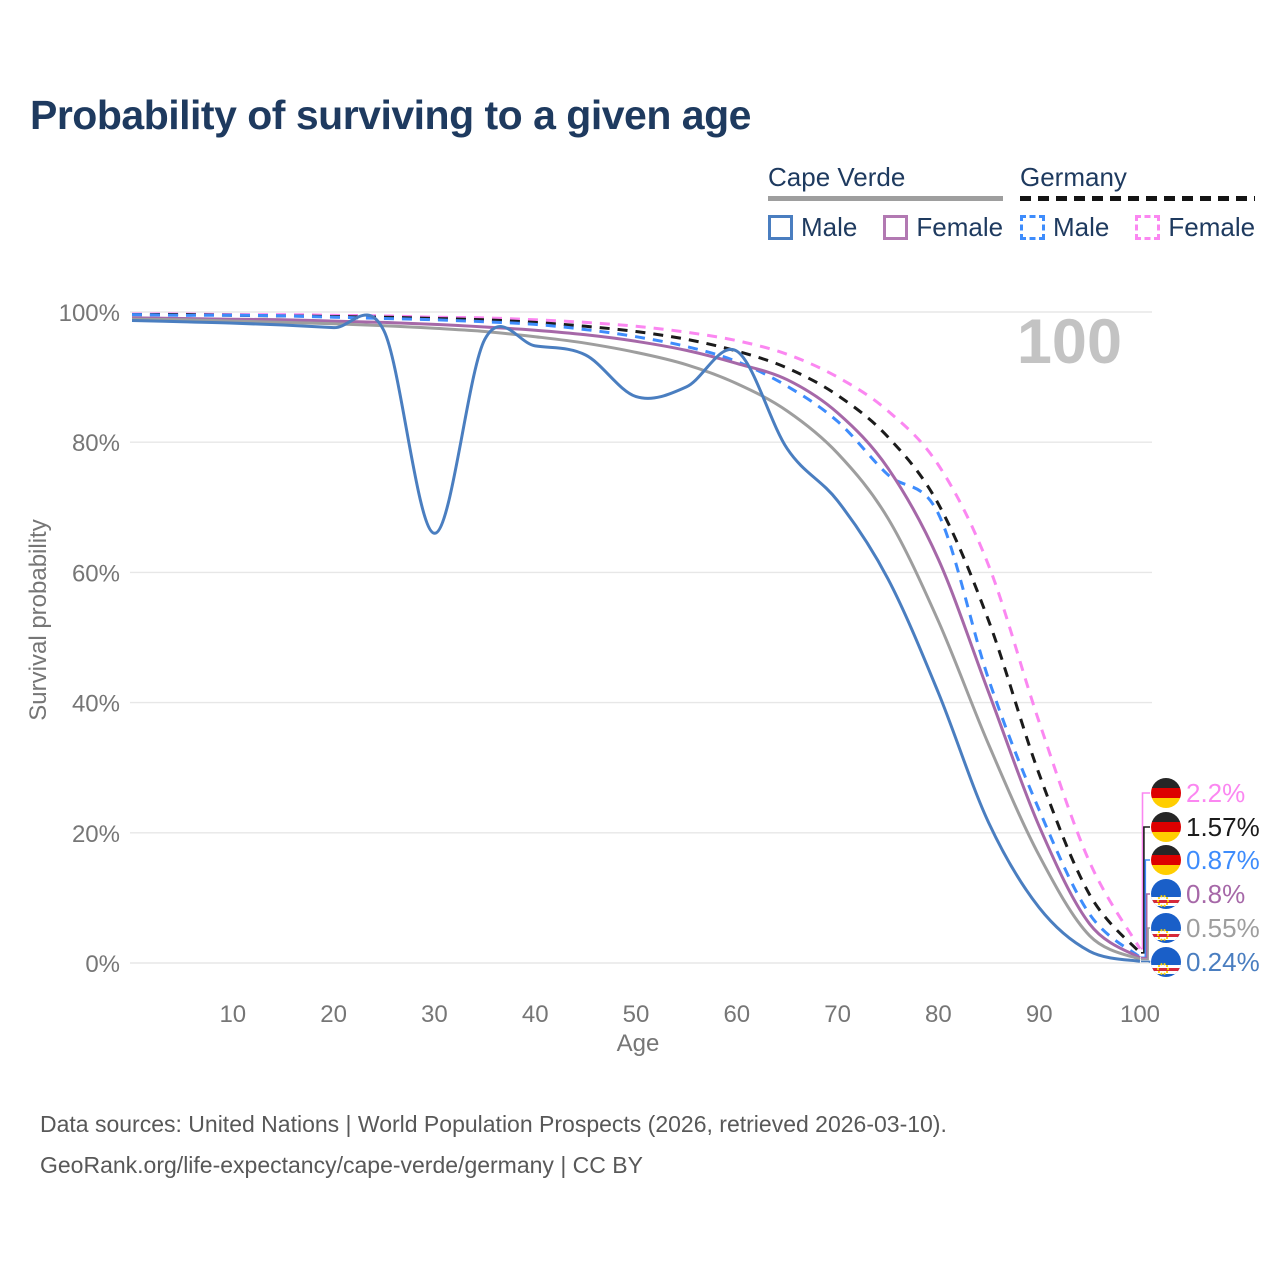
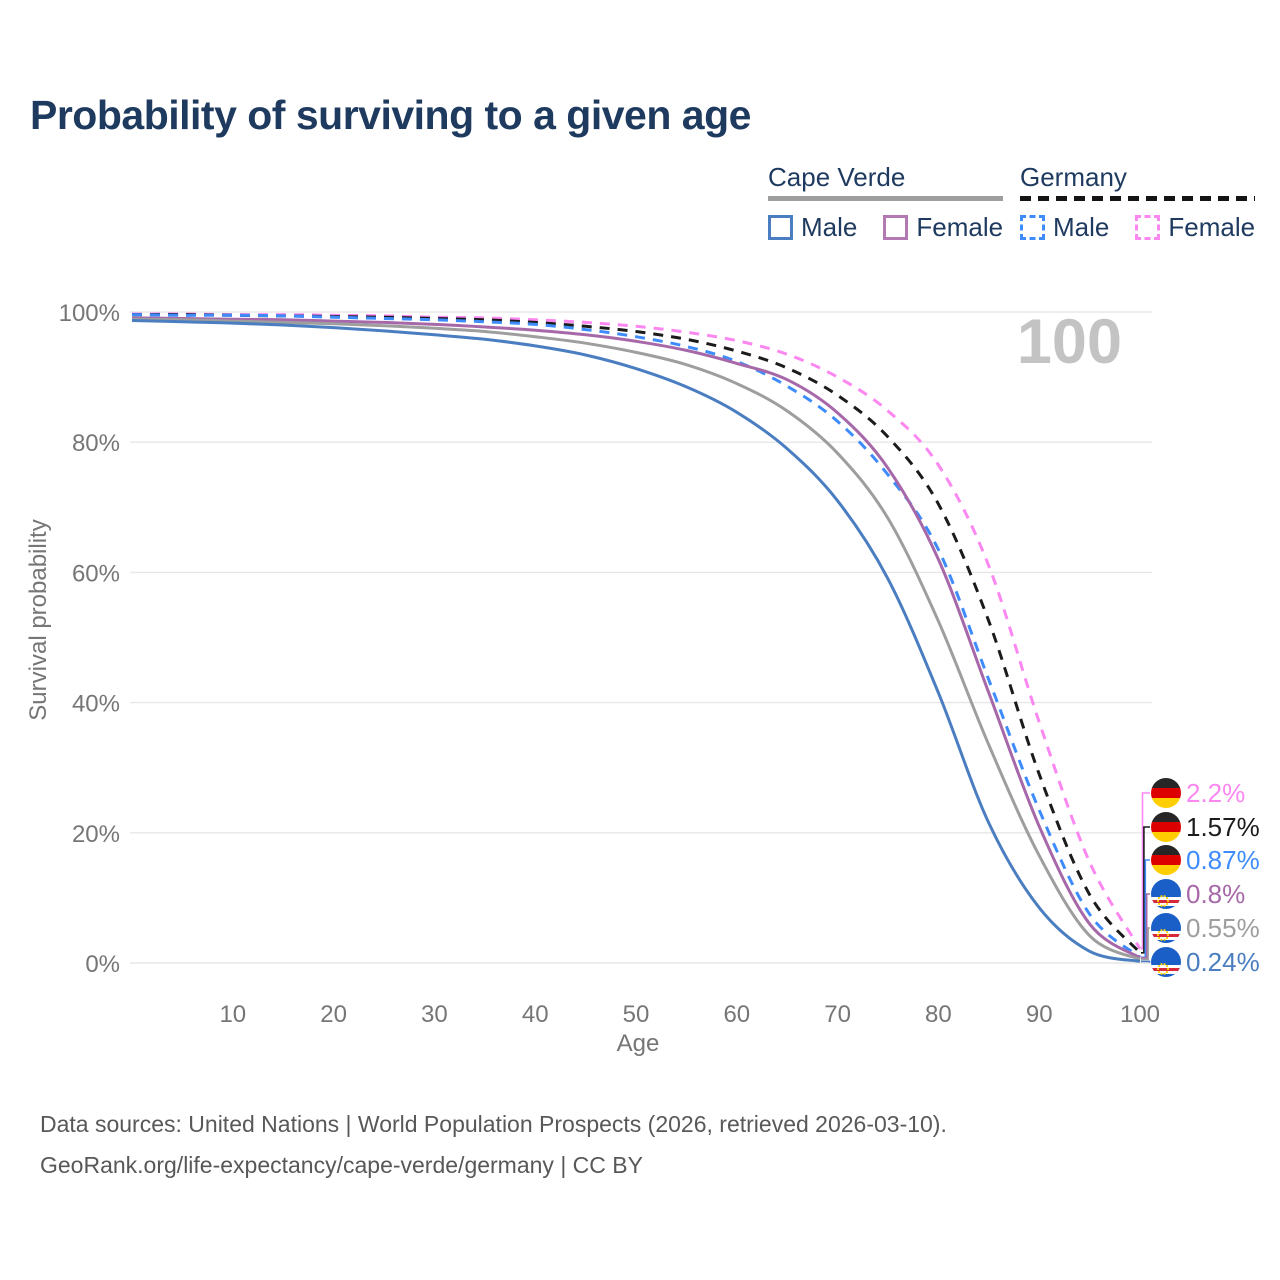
Cape Verde Male/30: 66% -> 96%
Cape Verde Male/50: 87% -> 91%
Cape Verde Male/60: 94% -> 85%
Germany Male/80: 69% -> 64%
